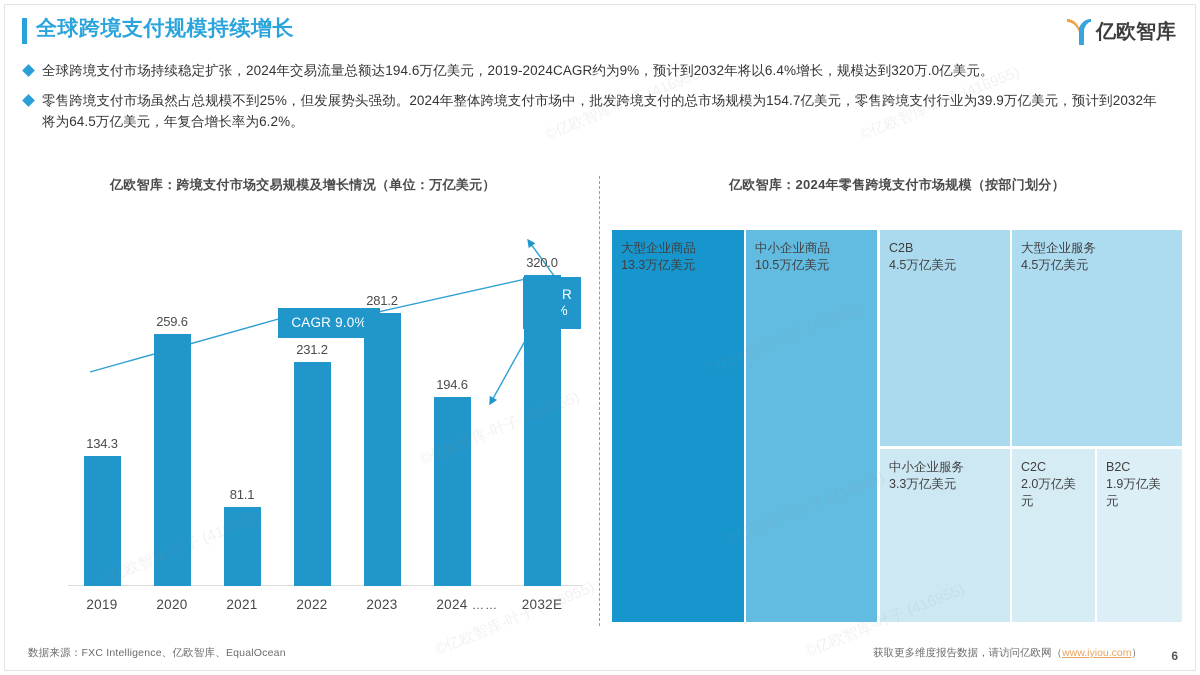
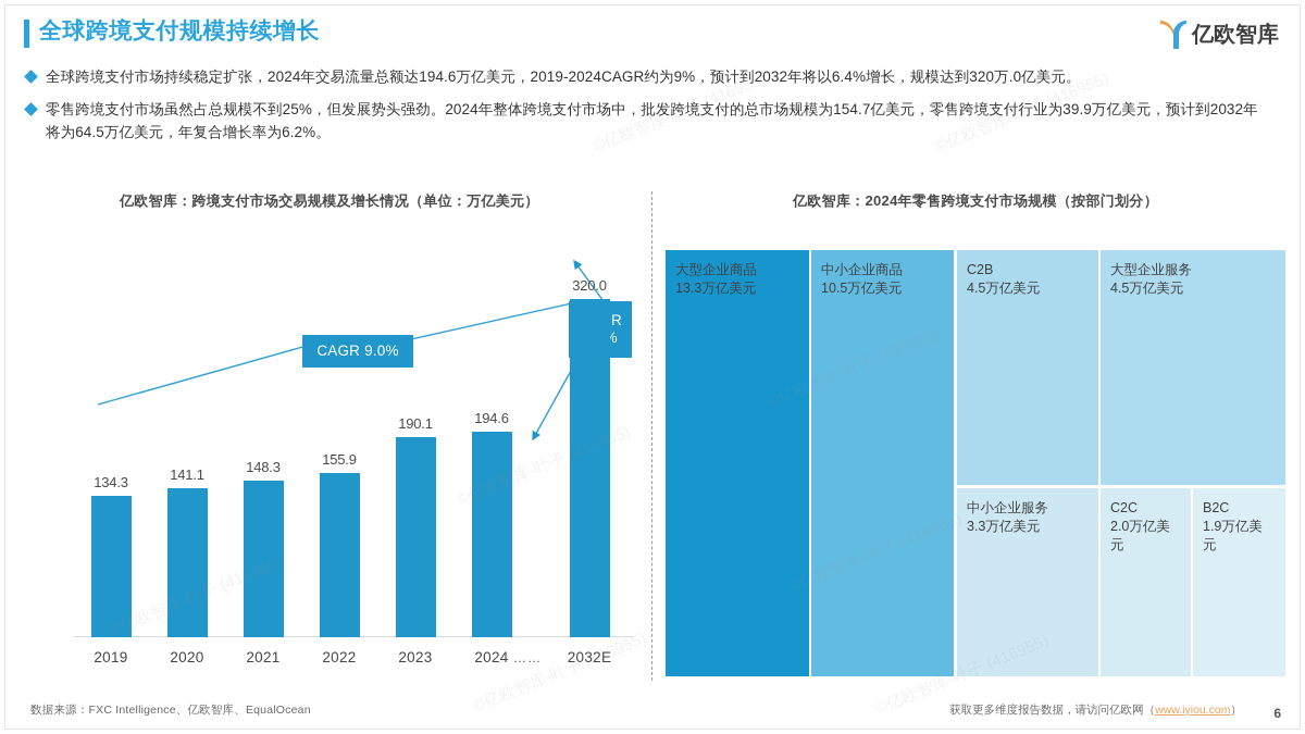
亿欧智库：跨境支付市场交易规模及增长情况（单位：万亿美元）/2020: 259.6 -> 141.1
亿欧智库：跨境支付市场交易规模及增长情况（单位：万亿美元）/2021: 81.1 -> 148.3
亿欧智库：跨境支付市场交易规模及增长情况（单位：万亿美元）/2022: 231.2 -> 155.9
亿欧智库：跨境支付市场交易规模及增长情况（单位：万亿美元）/2023: 281.2 -> 190.1
